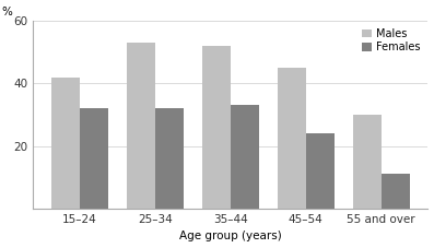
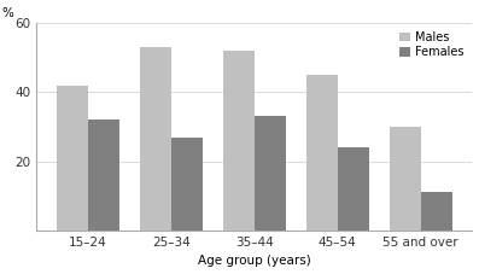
Females/25–34: 32 -> 27
